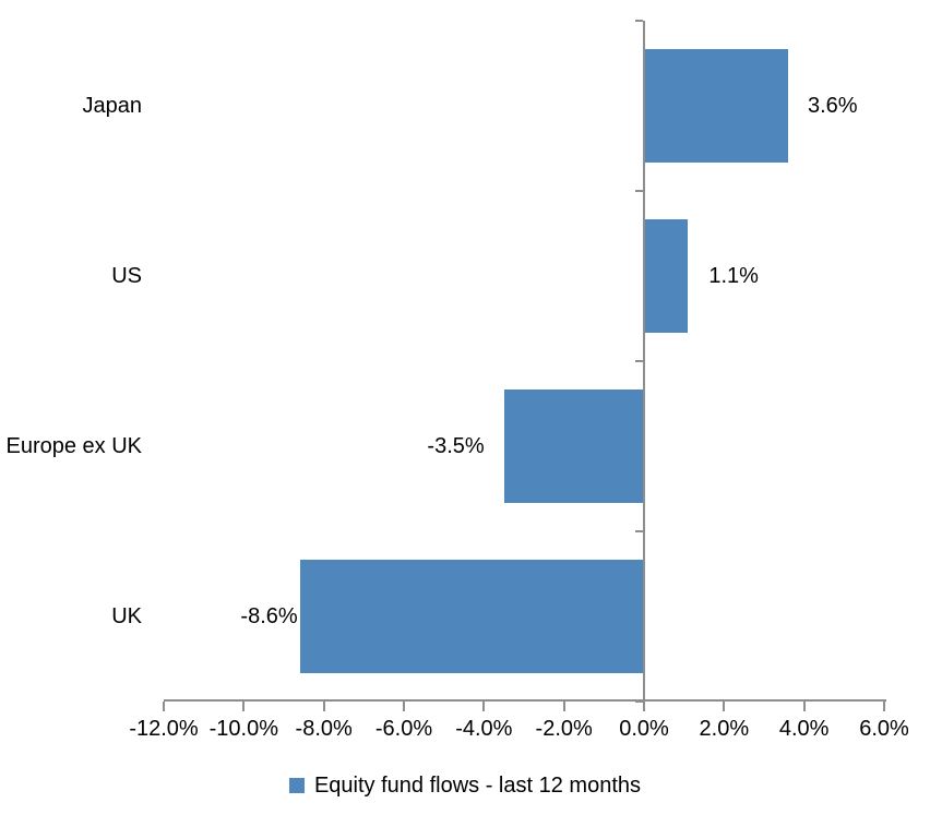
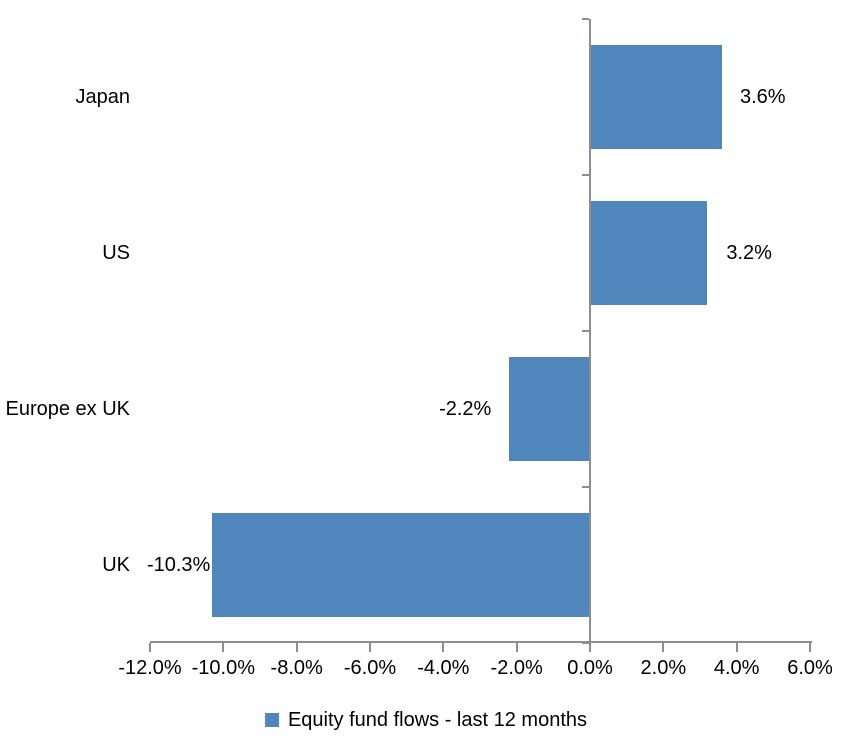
US: 1.1% -> 3.2%
Europe ex UK: -3.5% -> -2.2%
UK: -8.6% -> -10.3%
